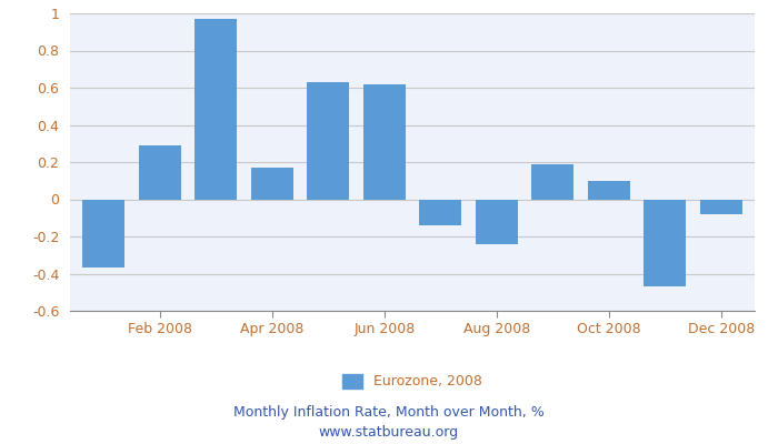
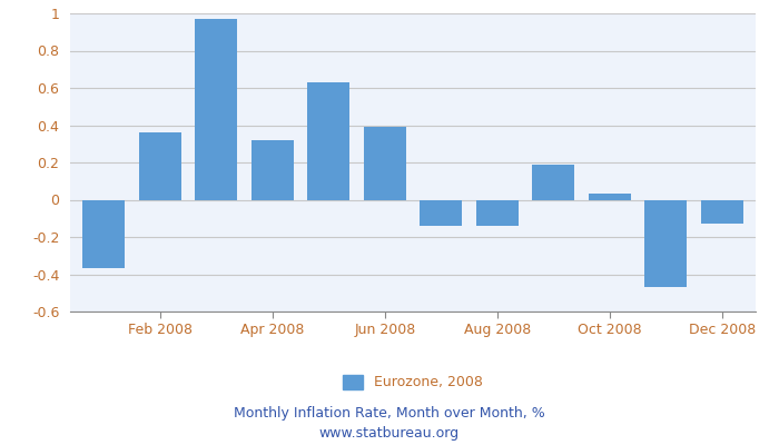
Feb 2008: 0.29 -> 0.36
Apr 2008: 0.17 -> 0.32
Jun 2008: 0.62 -> 0.39
Aug 2008: -0.24 -> -0.14
Oct 2008: 0.10 -> 0.03
Dec 2008: -0.08 -> -0.13
